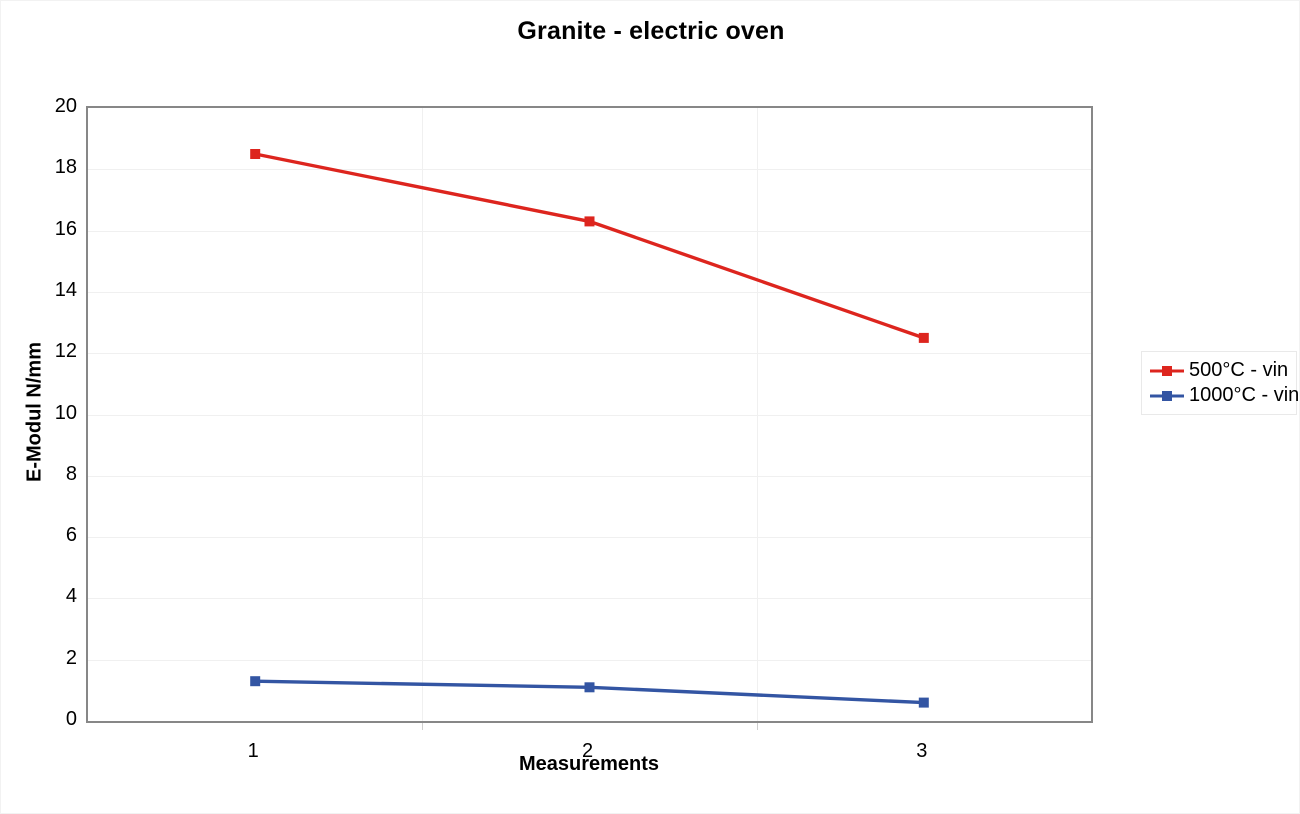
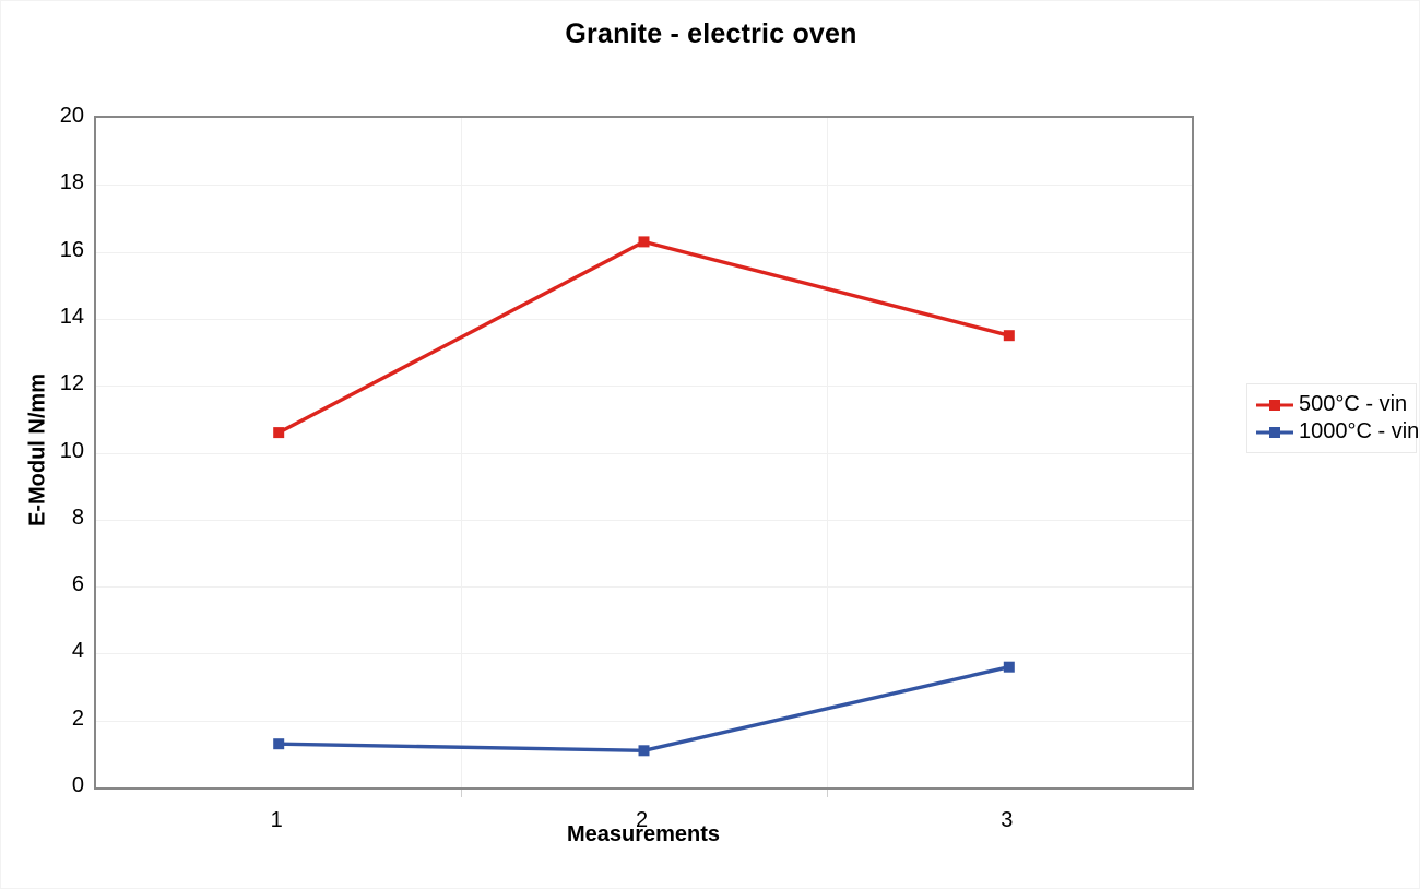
500°C - vin/1: 18.5 -> 10.6
500°C - vin/3: 12.5 -> 13.5
1000°C - vin/3: 0.6 -> 3.6
